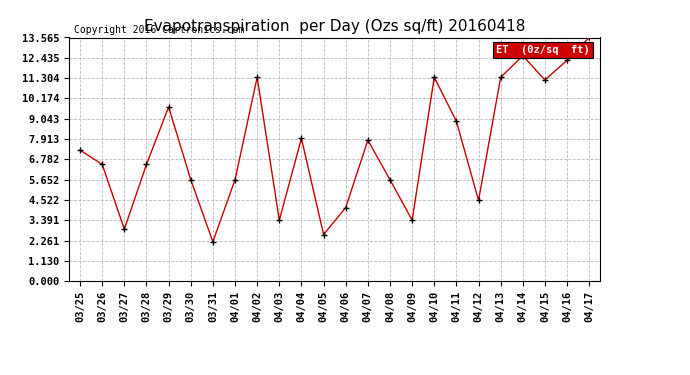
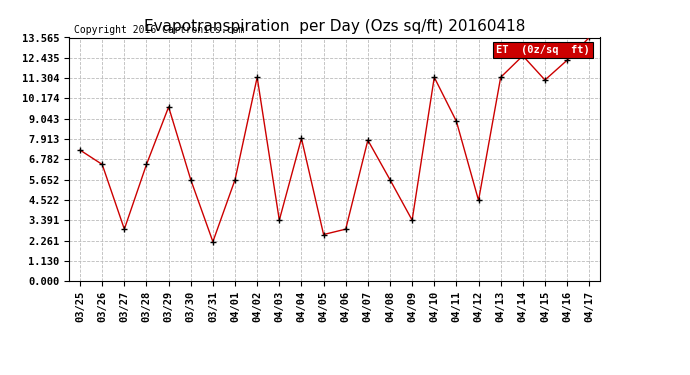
04/06: 4.1 -> 2.9
